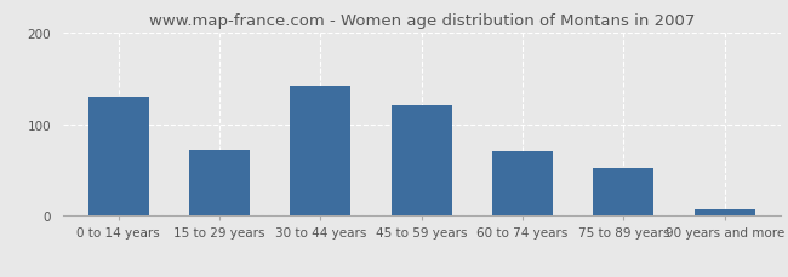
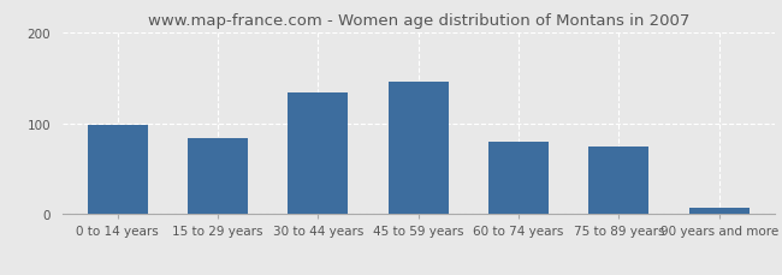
0 to 14 years: 130 -> 98
15 to 29 years: 72 -> 84
30 to 44 years: 142 -> 134
45 to 59 years: 120 -> 146
60 to 74 years: 71 -> 80
75 to 89 years: 52 -> 74
